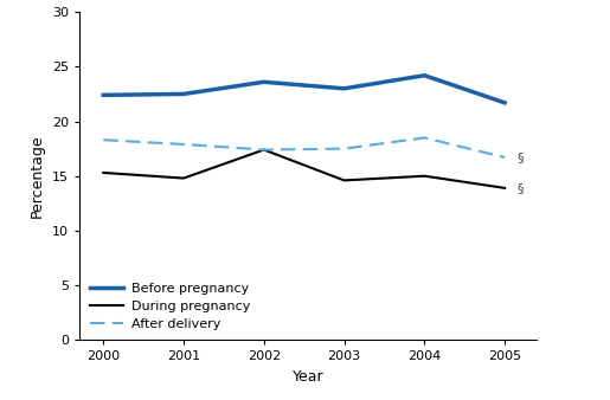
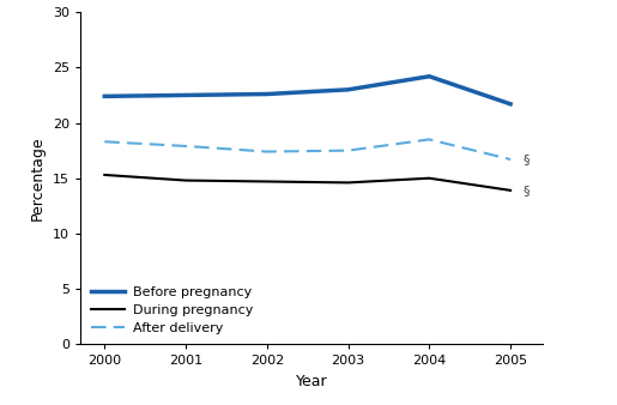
Before pregnancy/2002: 23.6 -> 22.6
During pregnancy/2002: 17.4 -> 14.7
